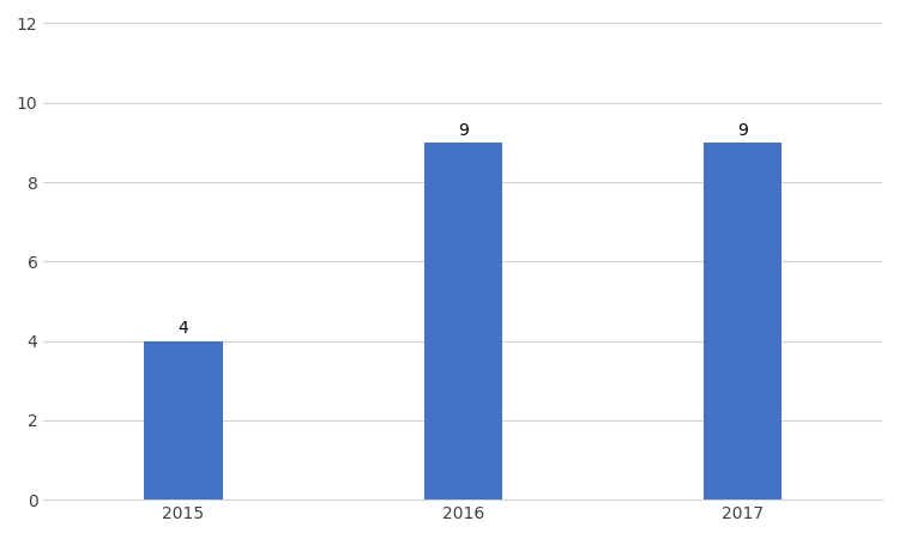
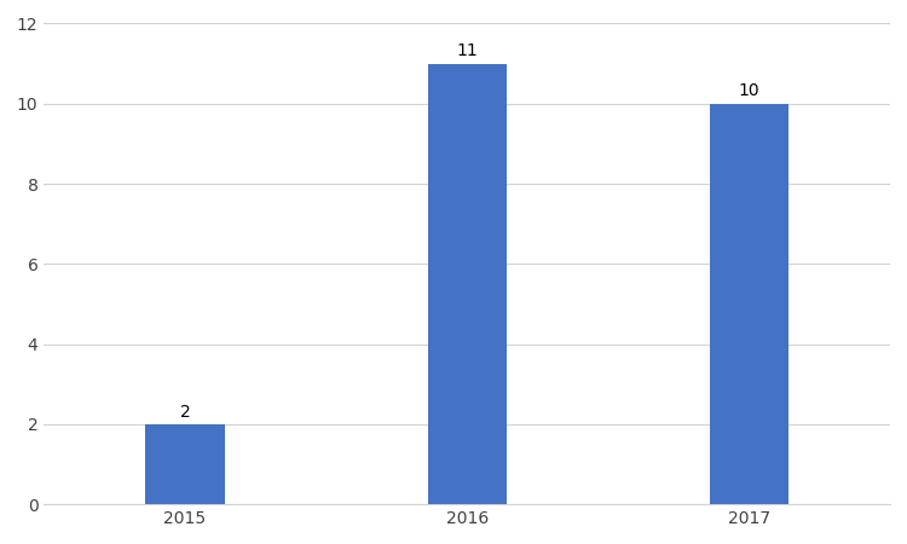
2015: 4 -> 2
2016: 9 -> 11
2017: 9 -> 10
